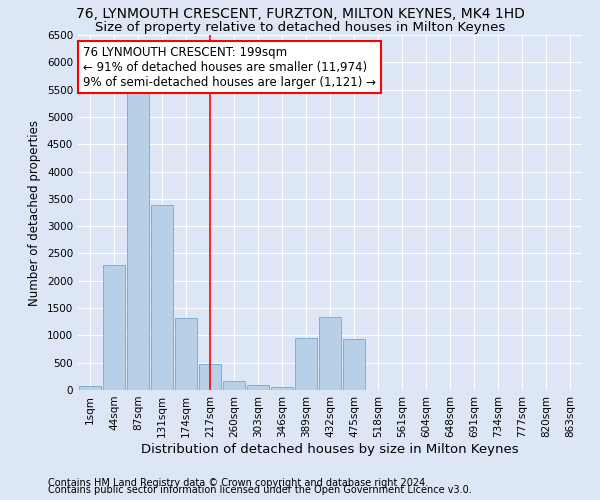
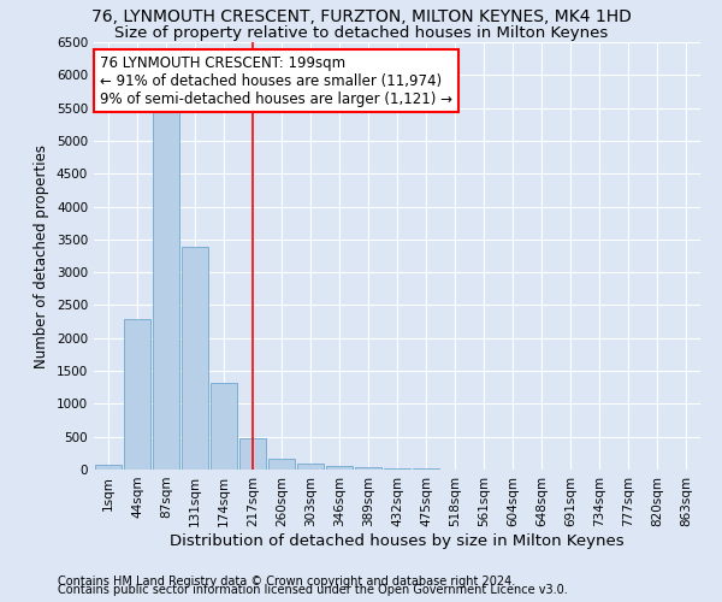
389sqm: 960 -> 30
432sqm: 1340 -> 20
475sqm: 940 -> 10
